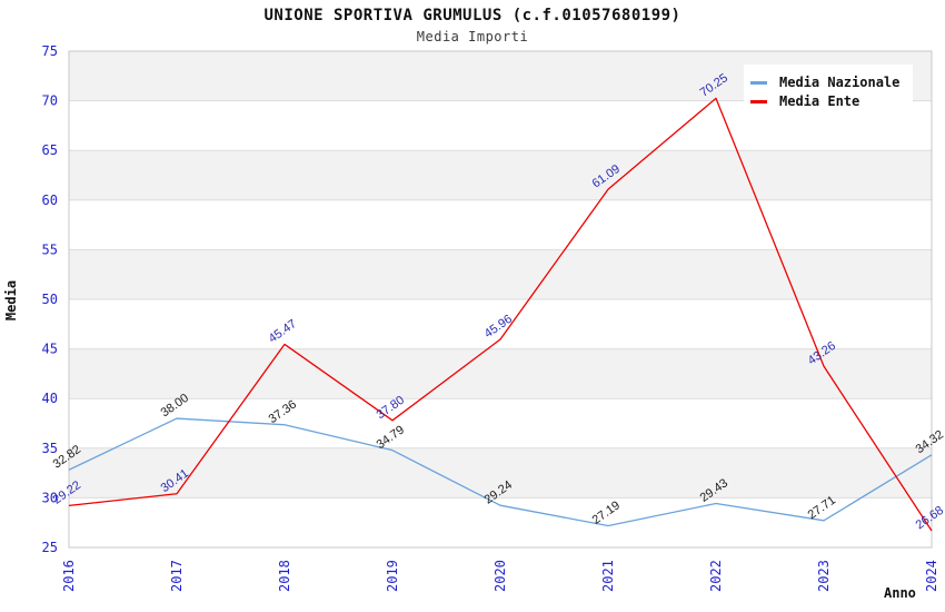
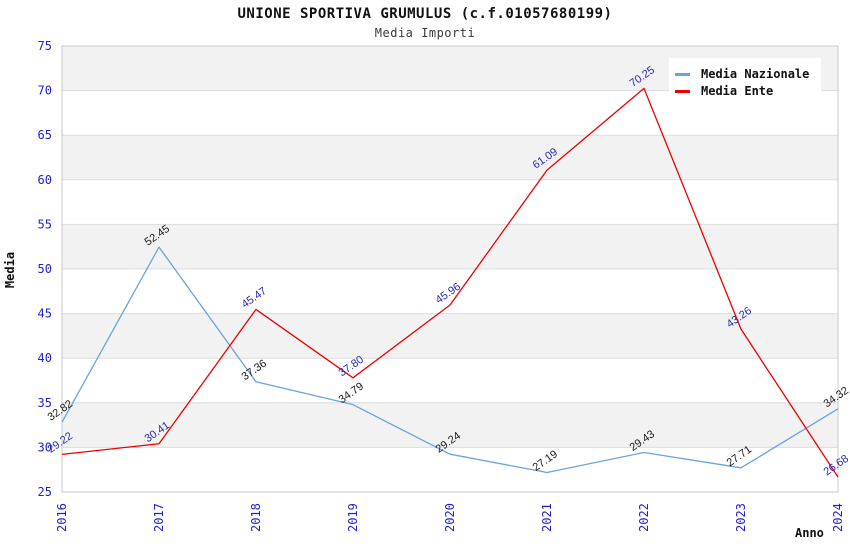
Media Nazionale/2017: 38.00 -> 52.45
